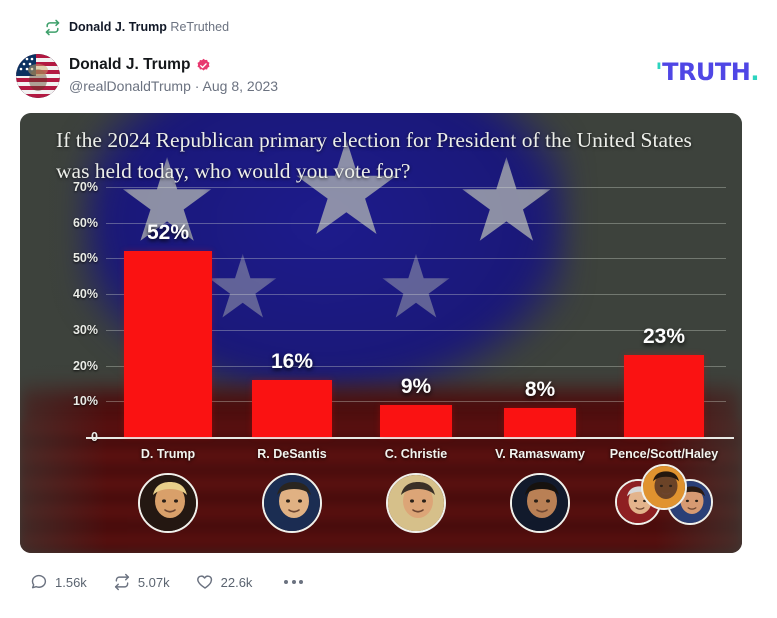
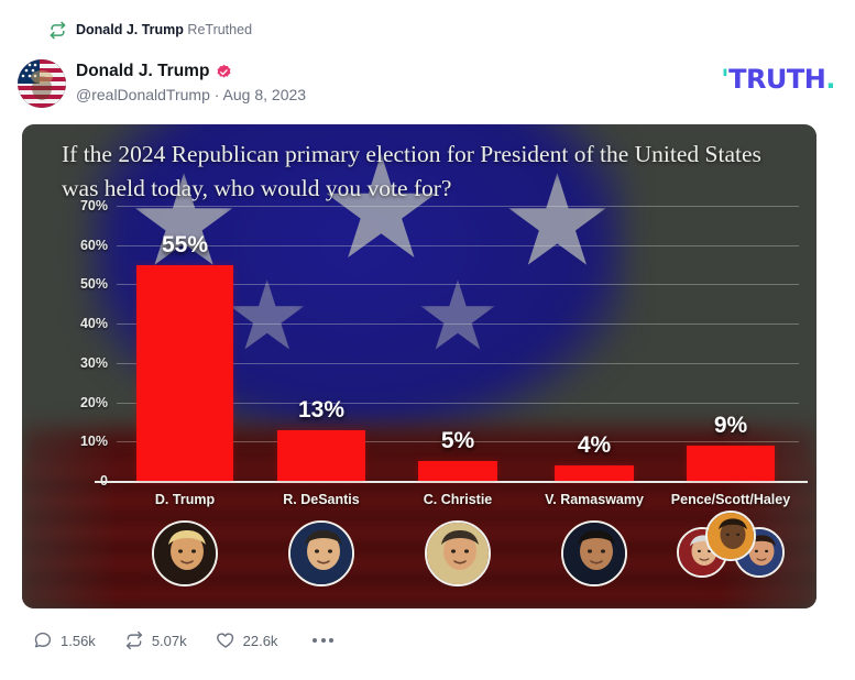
D. Trump: 52% -> 55%
R. DeSantis: 16% -> 13%
C. Christie: 9% -> 5%
V. Ramaswamy: 8% -> 4%
Pence/Scott/Haley: 23% -> 9%
